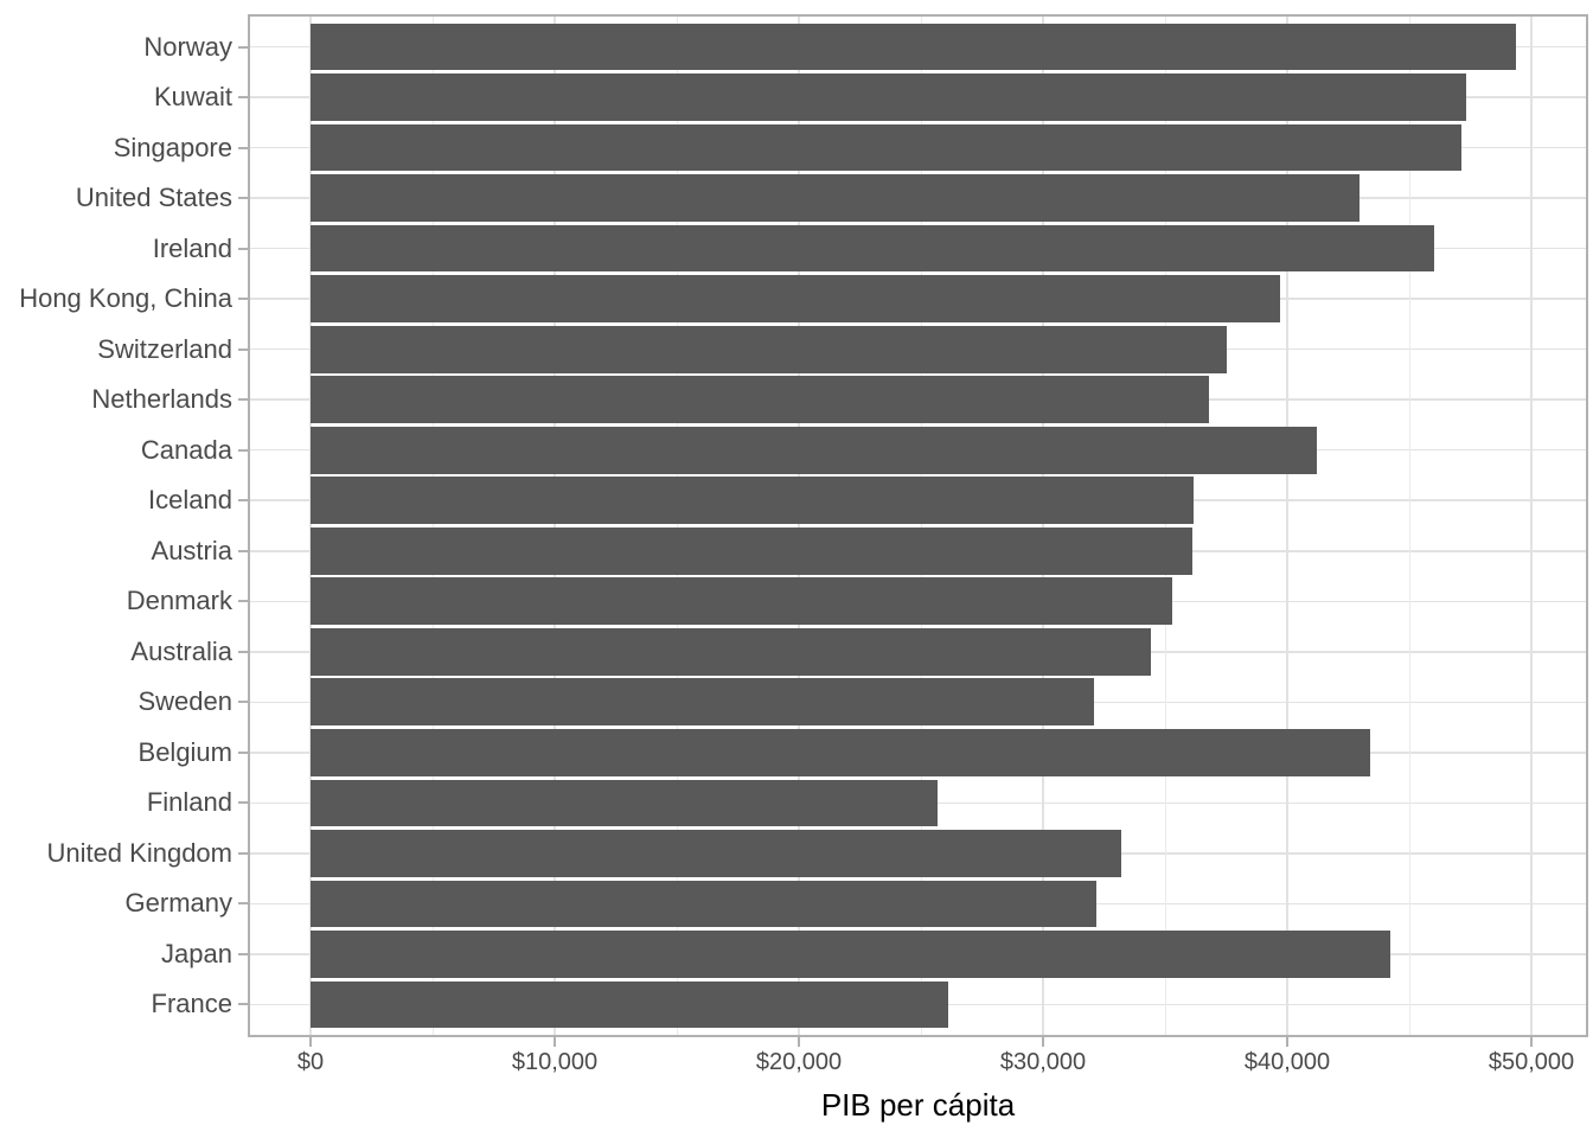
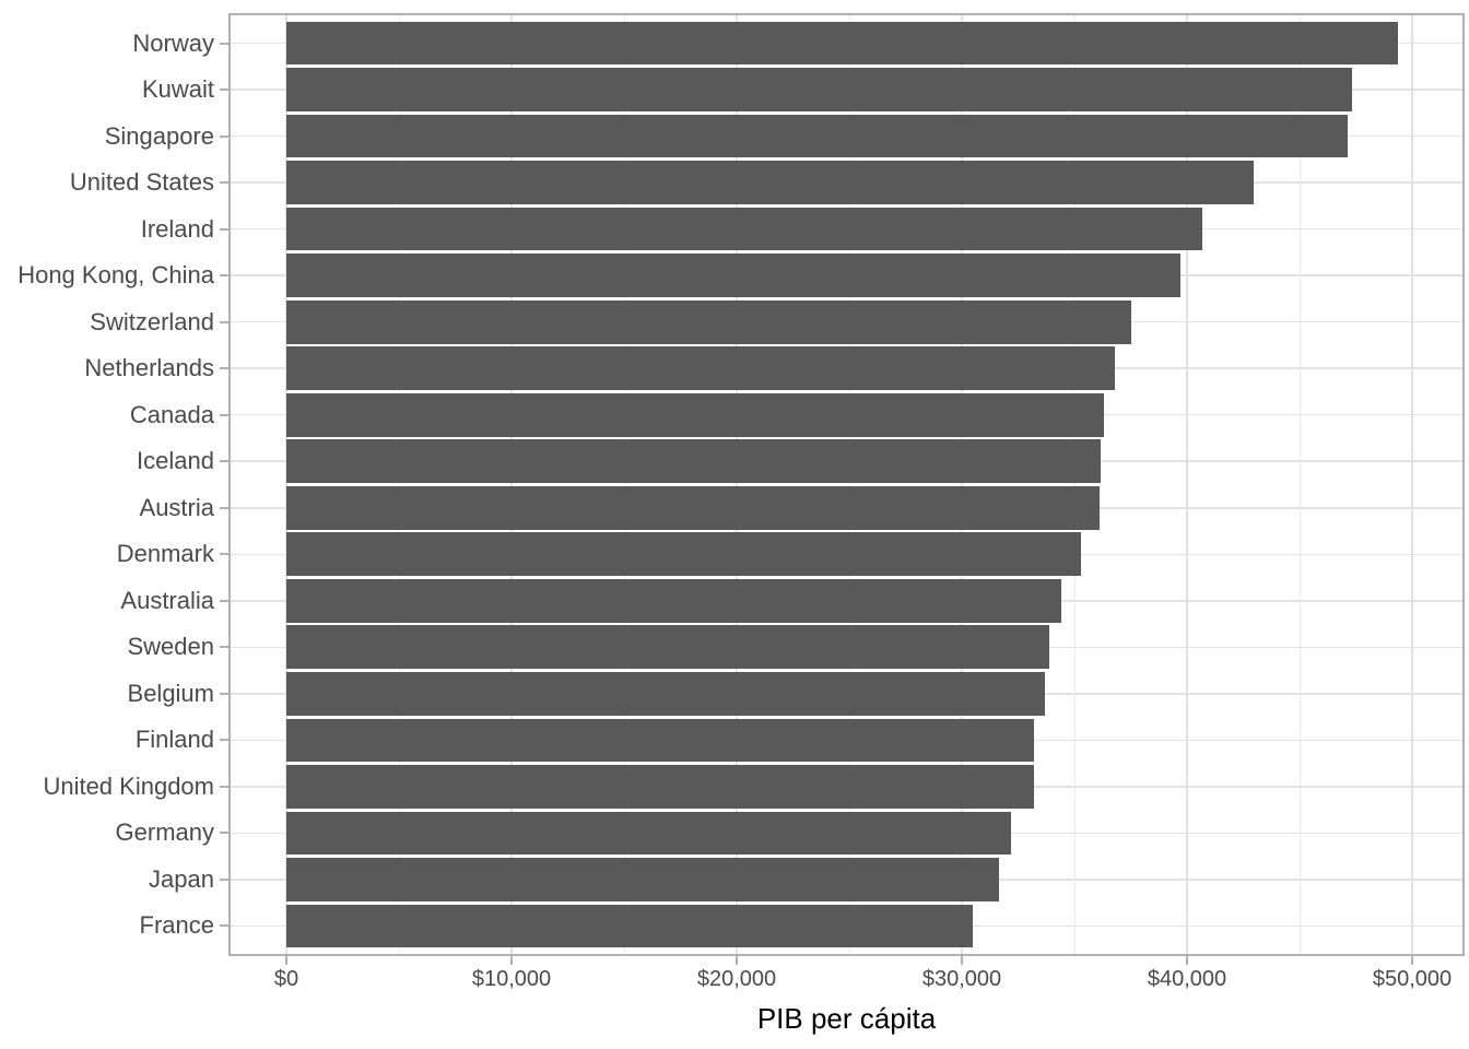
Ireland: $46000 -> $40700
Canada: $41200 -> $36300
Sweden: $32100 -> $33900
Belgium: $43400 -> $33700
Finland: $25700 -> $33200
Japan: $44200 -> $31700
France: $26100 -> $30500
